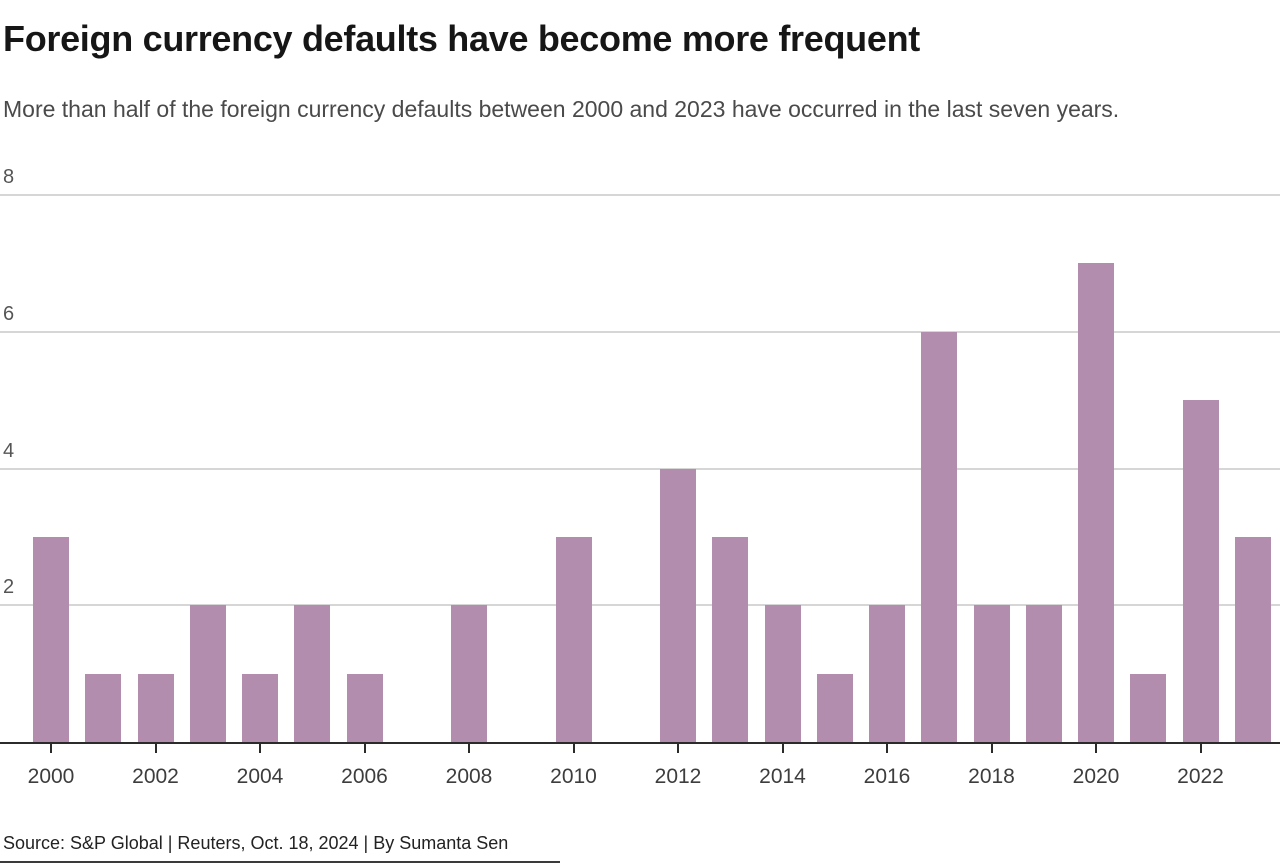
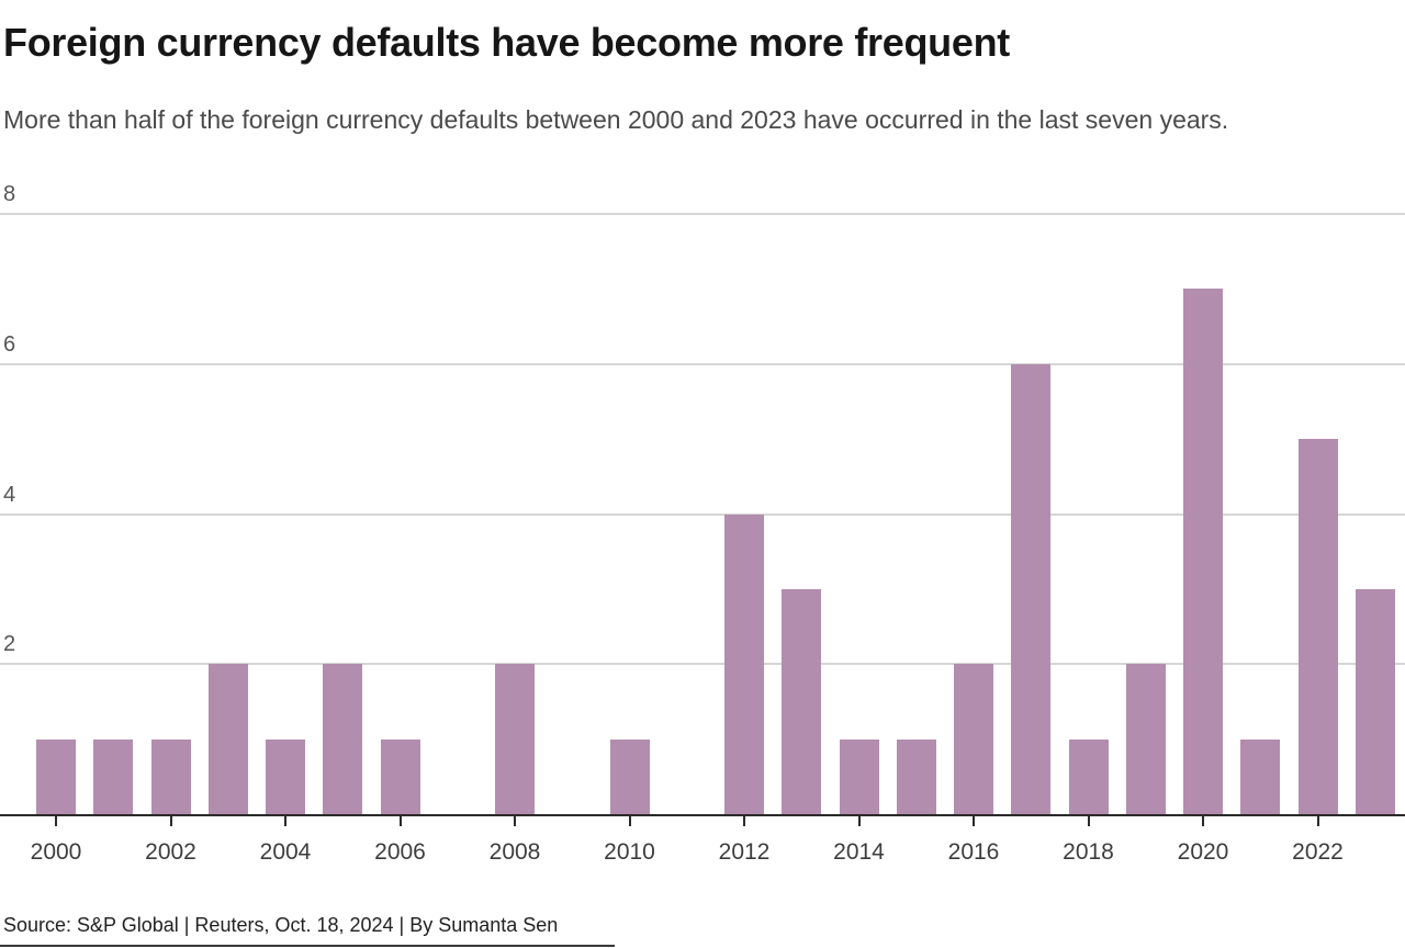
2000: 3 -> 1
2010: 3 -> 1
2014: 2 -> 1
2018: 2 -> 1
